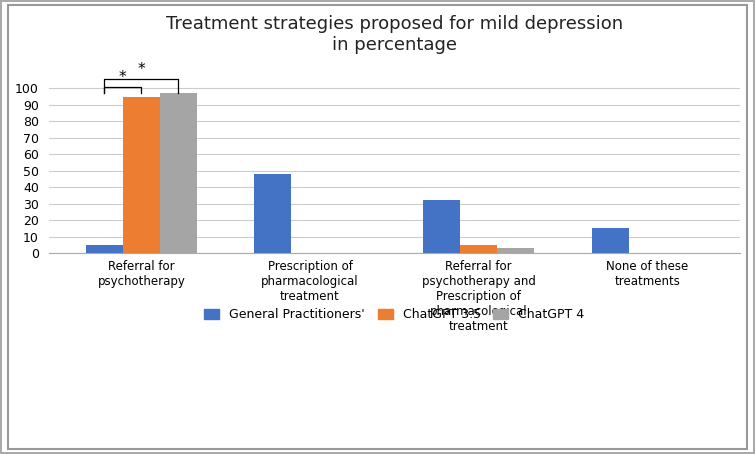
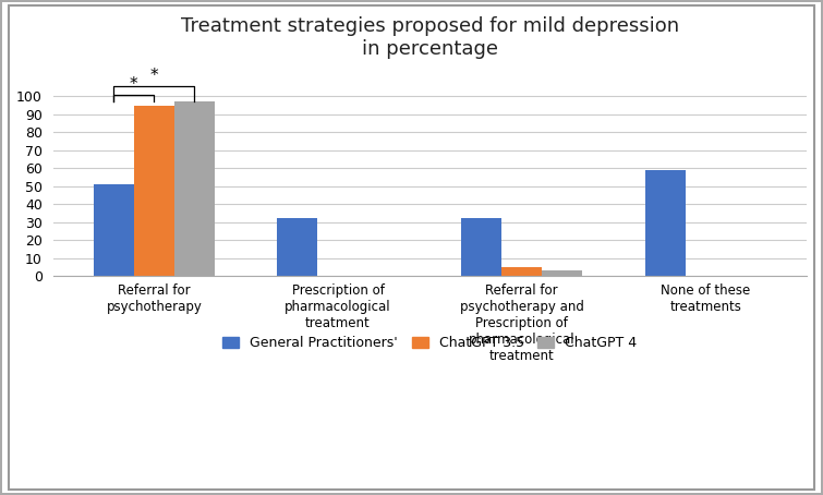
General Practitioners'/Referral for psychotherapy: 5 -> 51
General Practitioners'/Prescription of pharmacological treatment: 48 -> 32
General Practitioners'/None of these treatments: 15 -> 59
